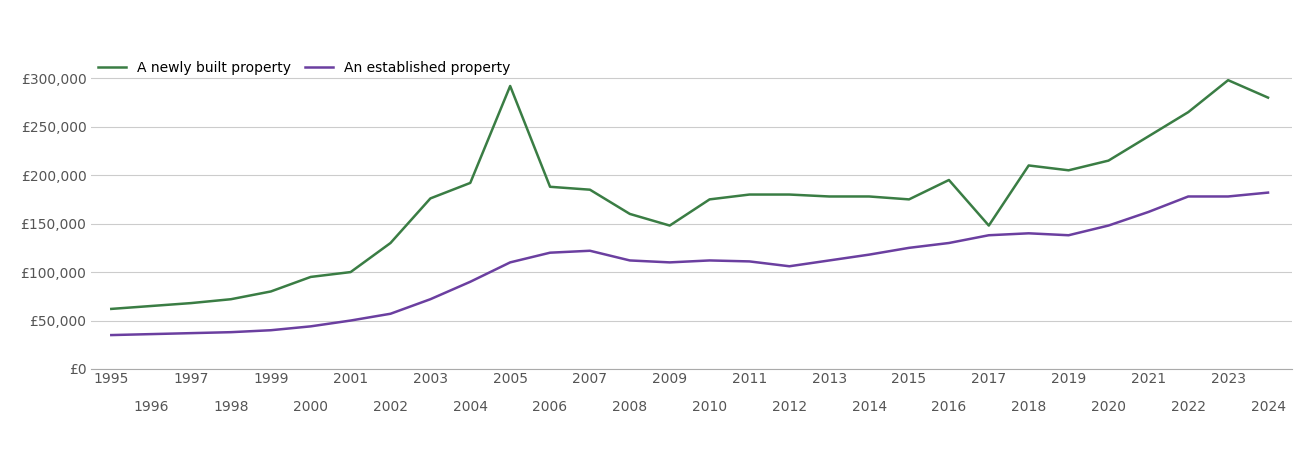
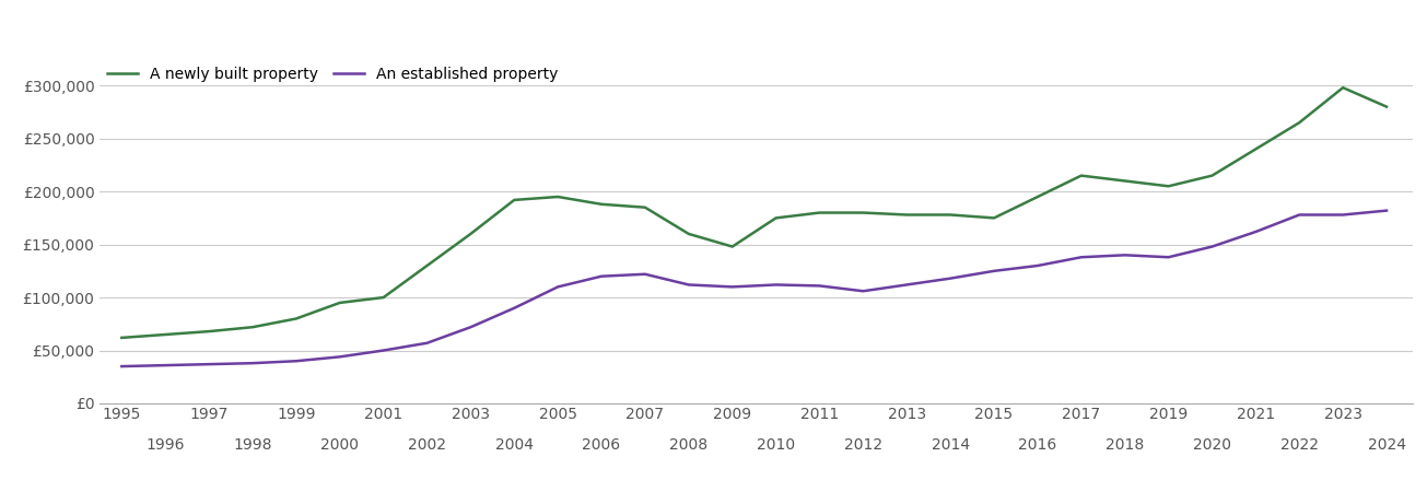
A newly built property/2003: £176,000 -> £160,000
A newly built property/2005: £292,000 -> £195,000
A newly built property/2017: £148,000 -> £215,000
